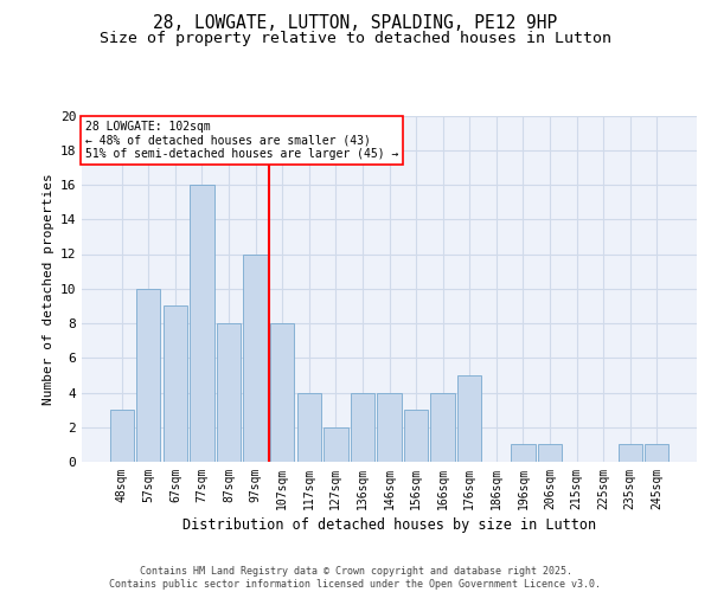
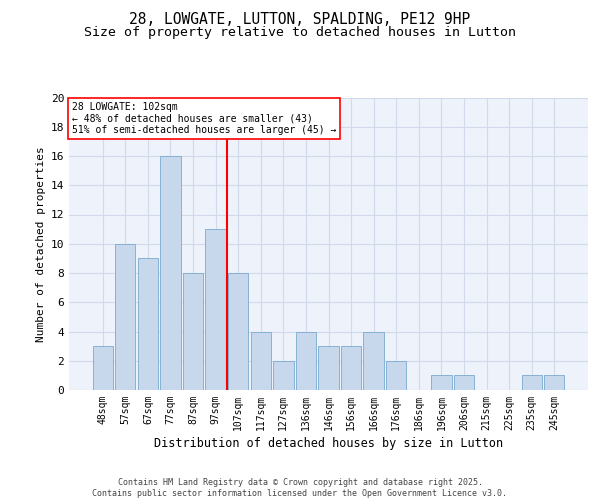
97sqm: 12 -> 11
146sqm: 4 -> 3
176sqm: 5 -> 2
